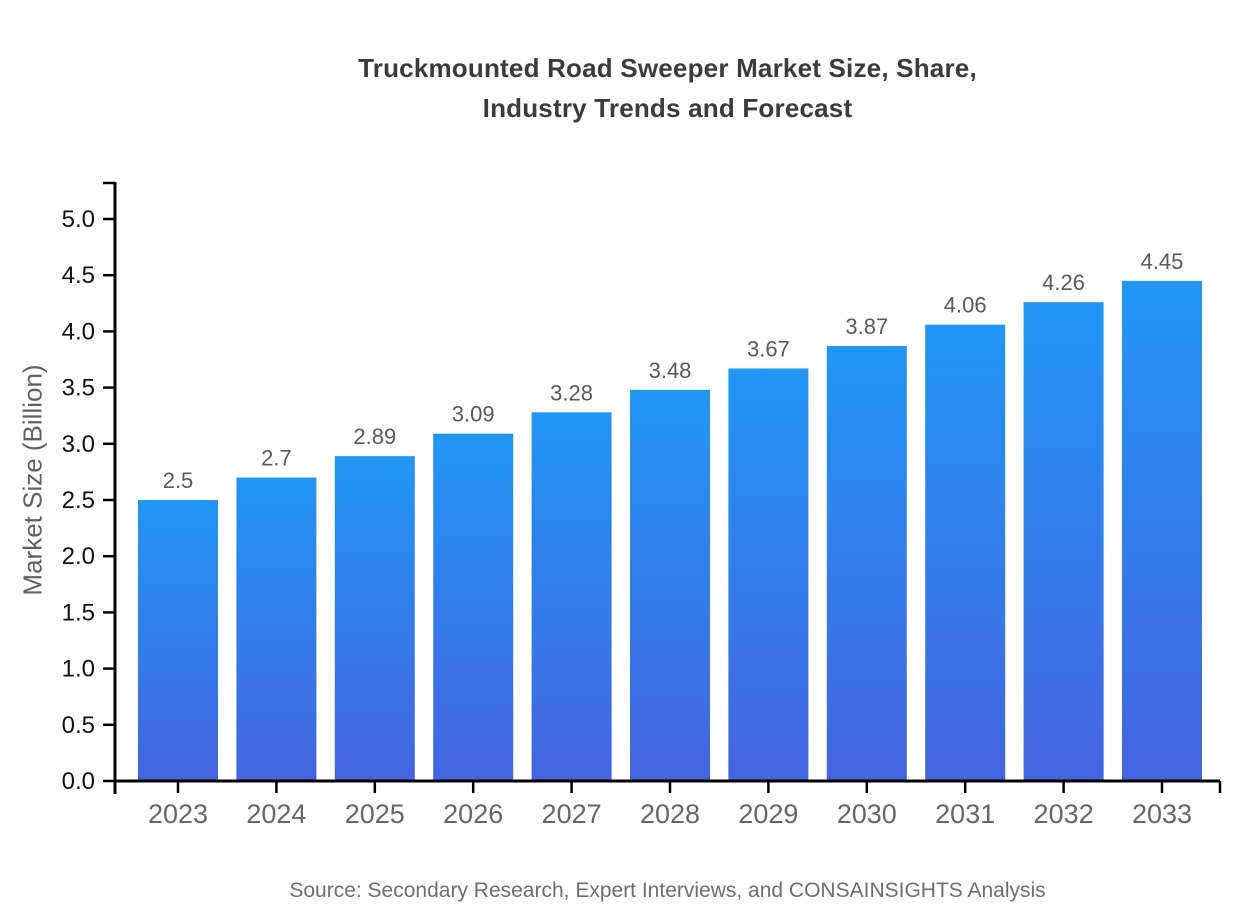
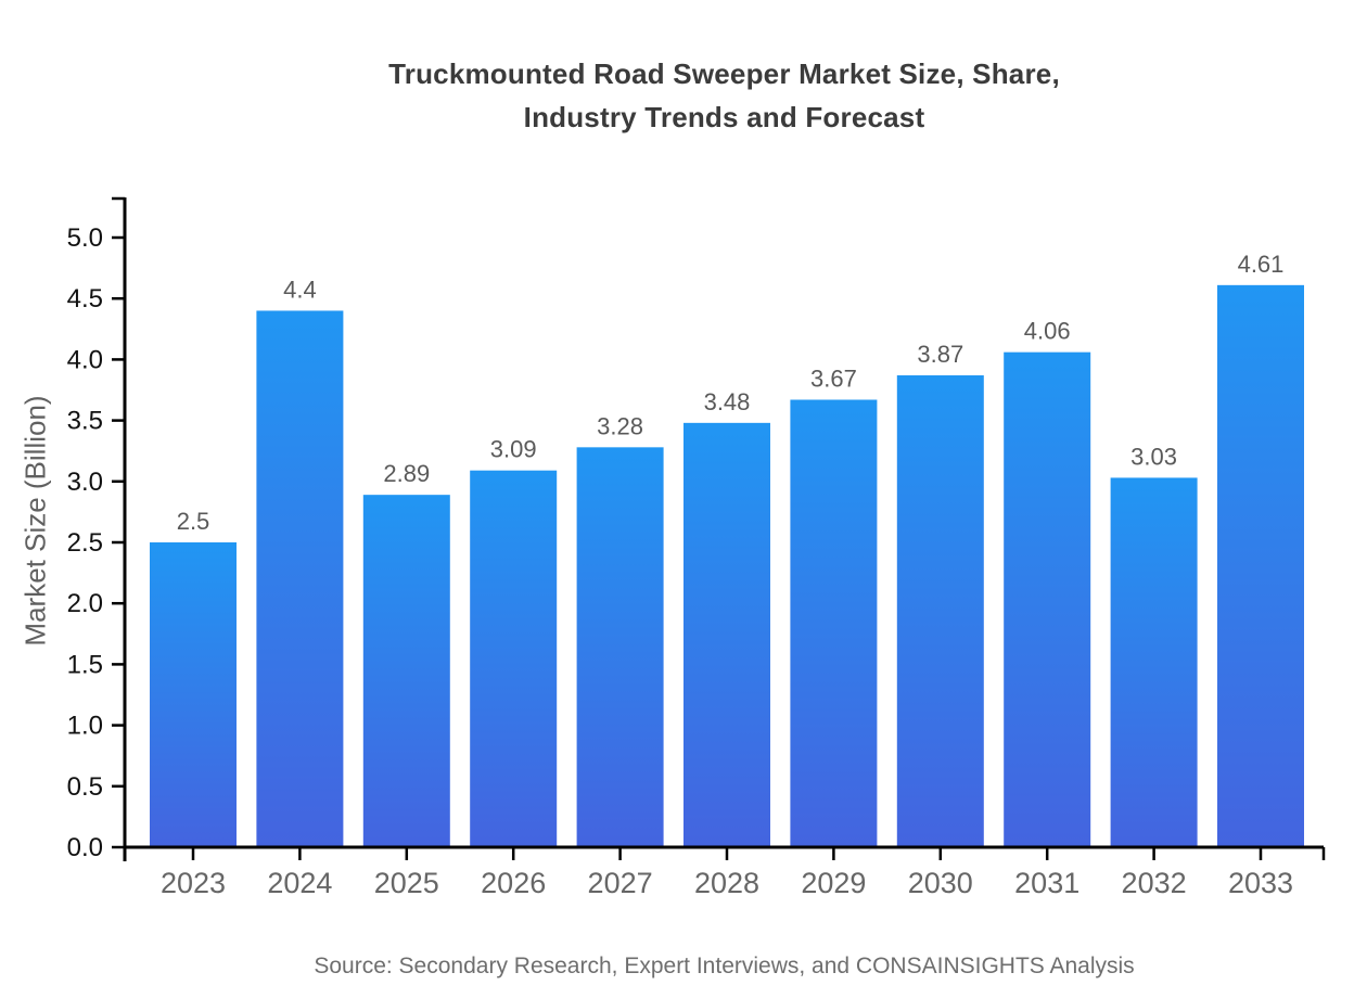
2024: 2.7 -> 4.4
2032: 4.26 -> 3.03
2033: 4.45 -> 4.61
